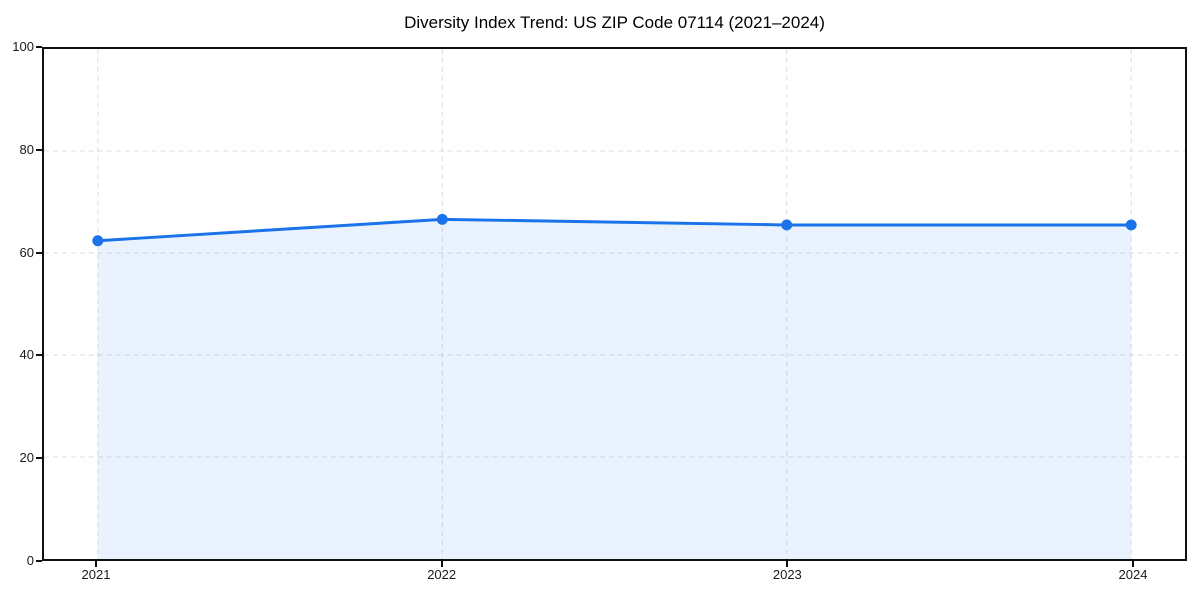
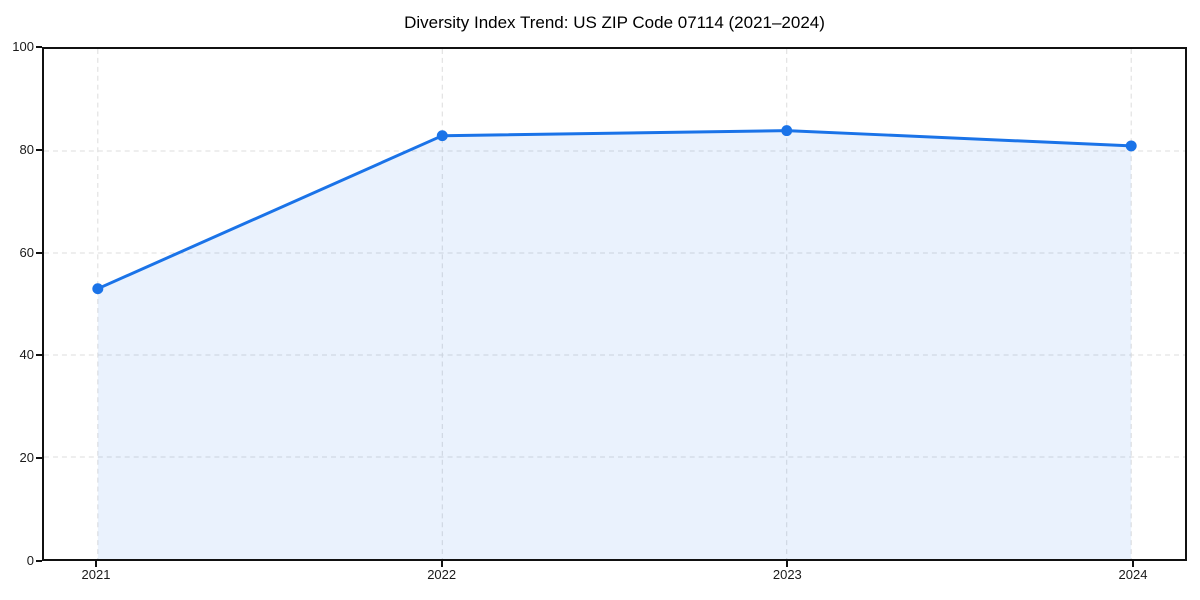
2021: 62 -> 53
2022: 67 -> 83
2023: 66 -> 84
2024: 66 -> 81
